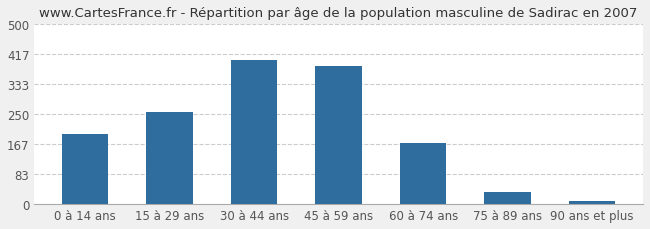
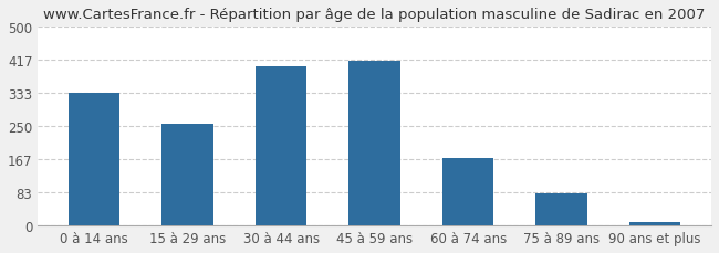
0 à 14 ans: 195 -> 333
45 à 59 ans: 385 -> 415
75 à 89 ans: 35 -> 80
